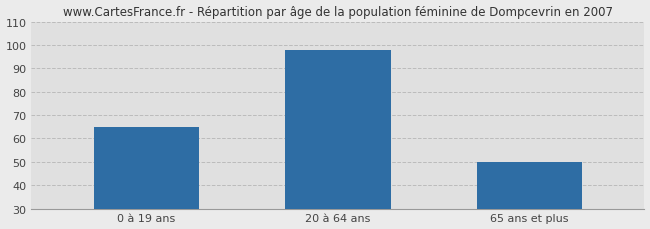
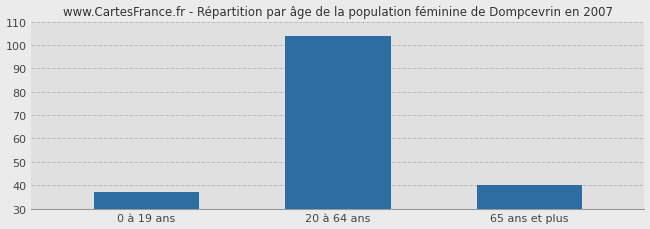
0 à 19 ans: 65 -> 37
20 à 64 ans: 98 -> 104
65 ans et plus: 50 -> 40
